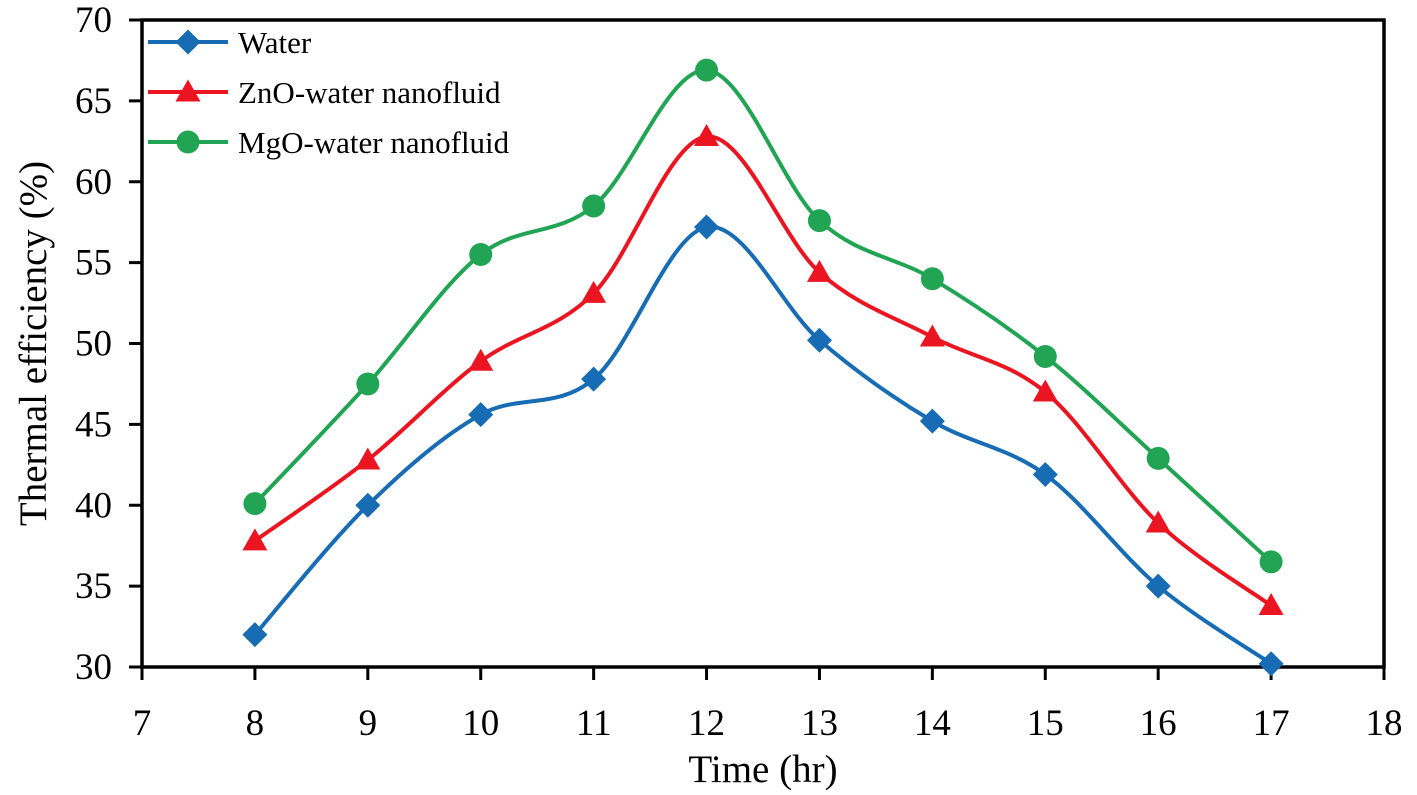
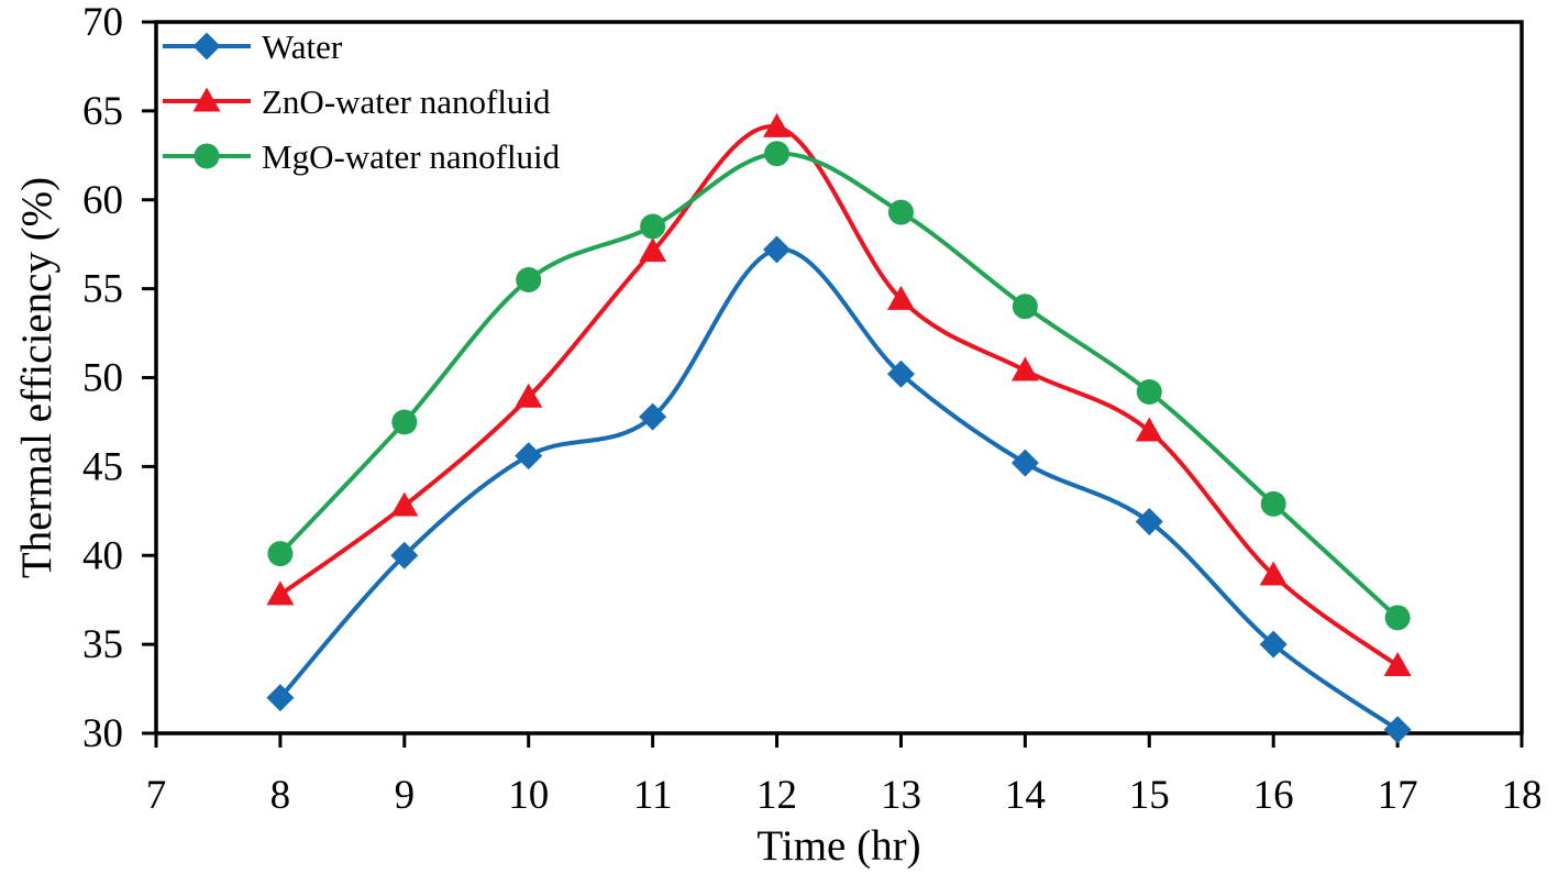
ZnO-water nanofluid/11: 53.1 -> 57.1
ZnO-water nanofluid/12: 62.8 -> 64.1
MgO-water nanofluid/12: 66.9 -> 62.6
MgO-water nanofluid/13: 57.6 -> 59.3
